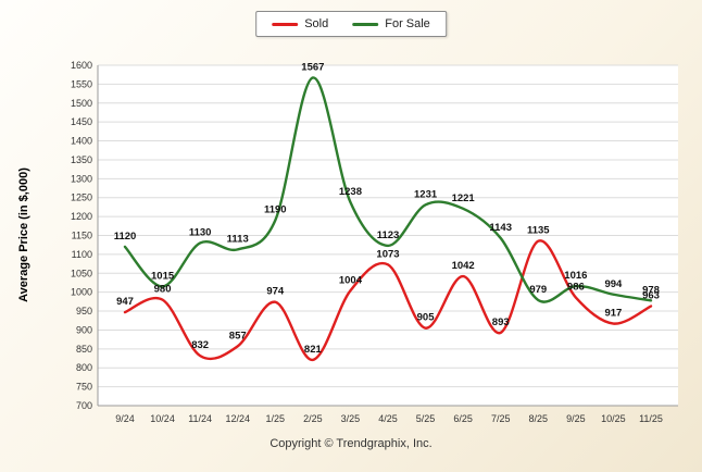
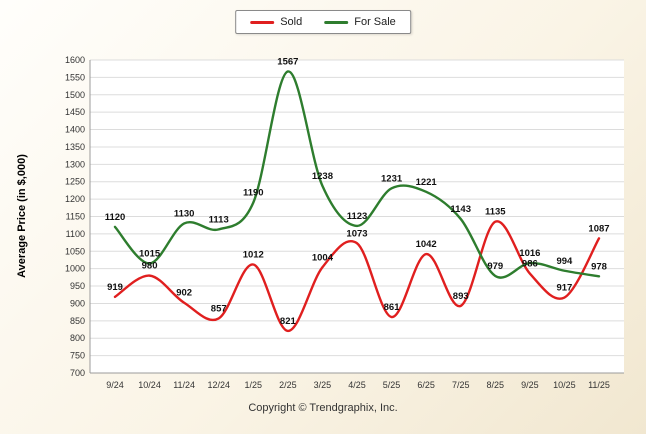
Sold/9/24: 947 -> 919
Sold/11/24: 832 -> 902
Sold/1/25: 974 -> 1012
Sold/5/25: 905 -> 861
Sold/11/25: 963 -> 1087
